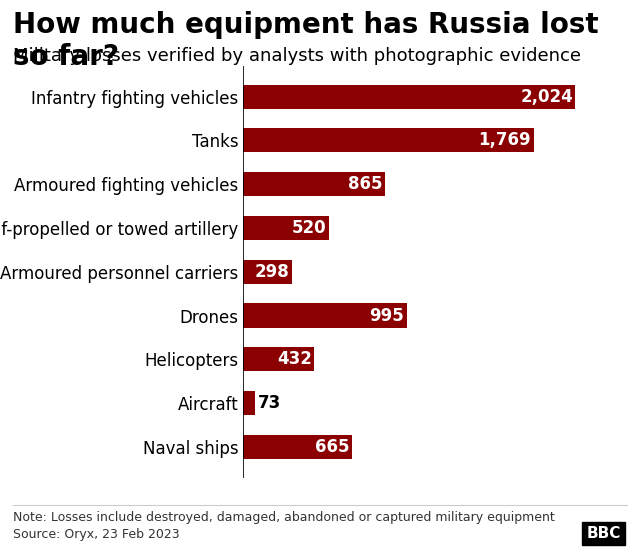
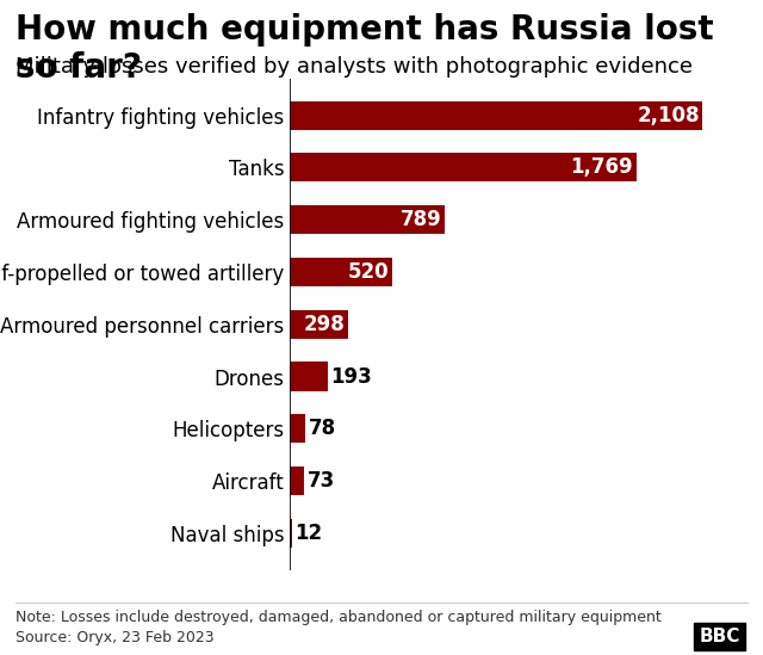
Infantry fighting vehicles: 2,024 -> 2,108
Armoured fighting vehicles: 865 -> 789
Drones: 995 -> 193
Helicopters: 432 -> 78
Naval ships: 665 -> 12
